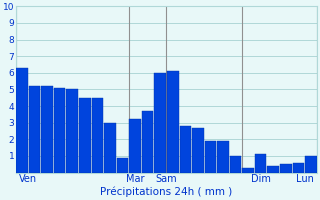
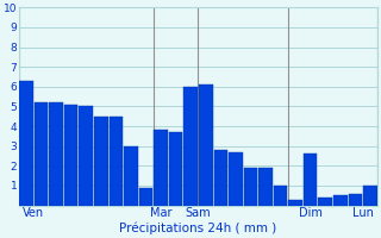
Mar: 3.2 -> 3.8
Dim: 1.1 -> 2.6
